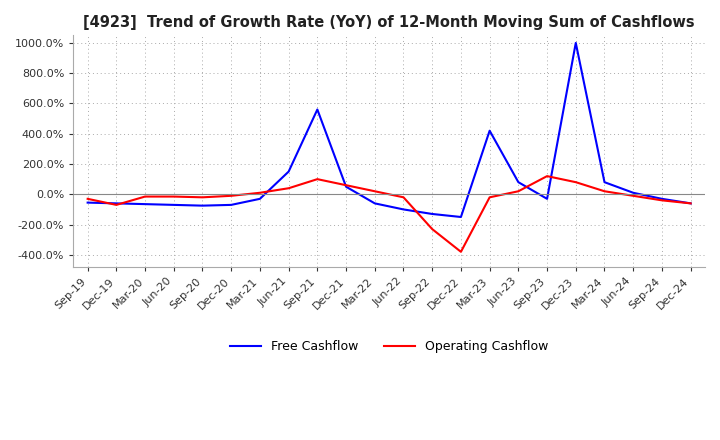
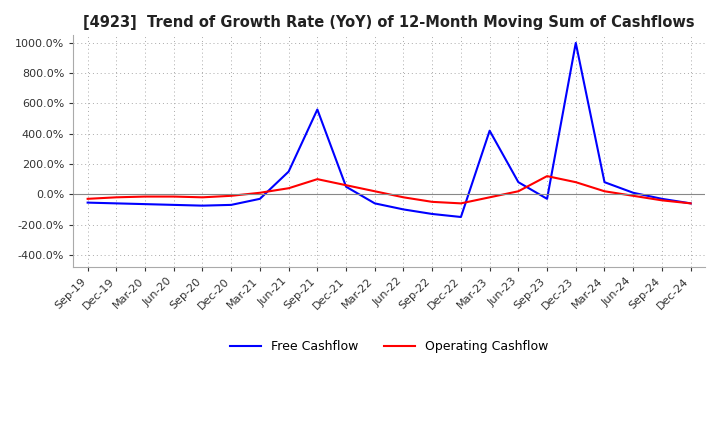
Operating Cashflow/Dec-19: -70% -> -20%
Operating Cashflow/Sep-22: -230% -> -50%
Operating Cashflow/Dec-22: -380% -> -60%
